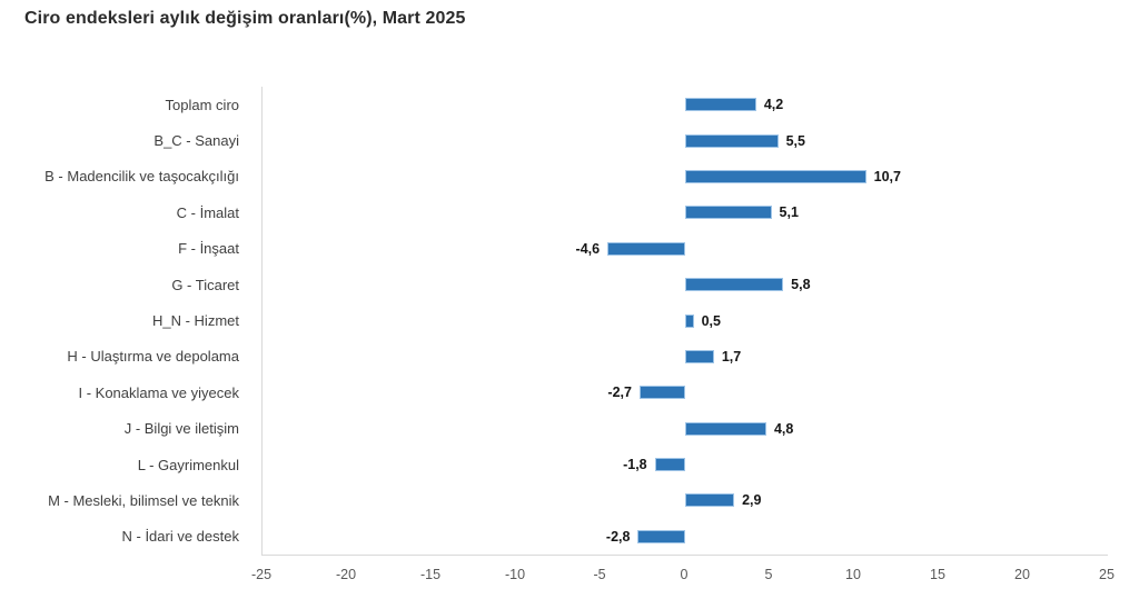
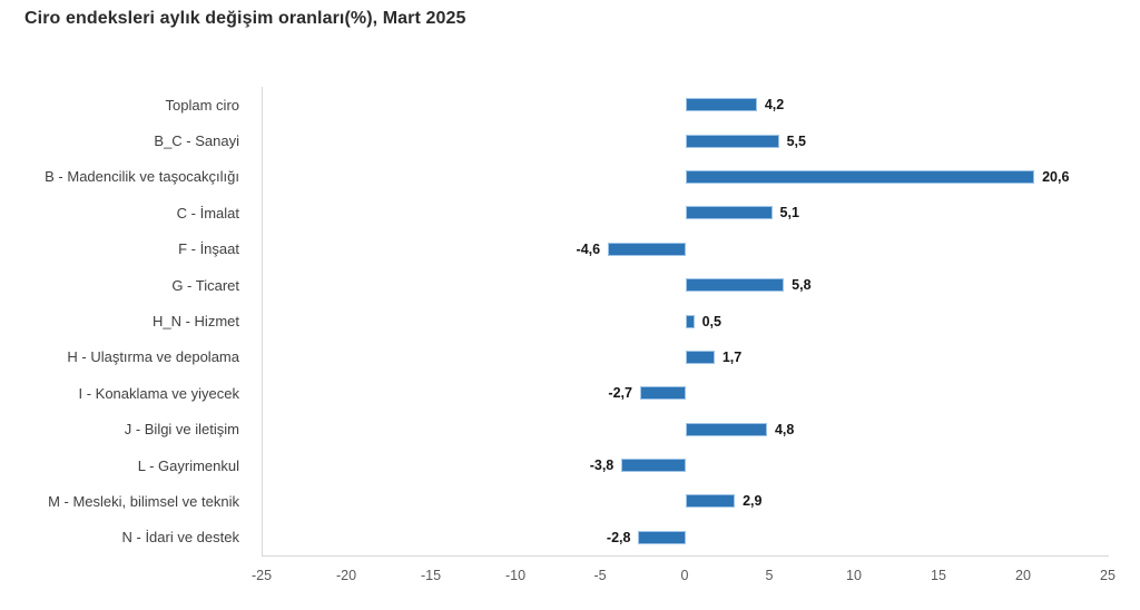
B - Madencilik ve taşocakçılığı: 10,7 -> 20,6
L - Gayrimenkul: -1,8 -> -3,8
